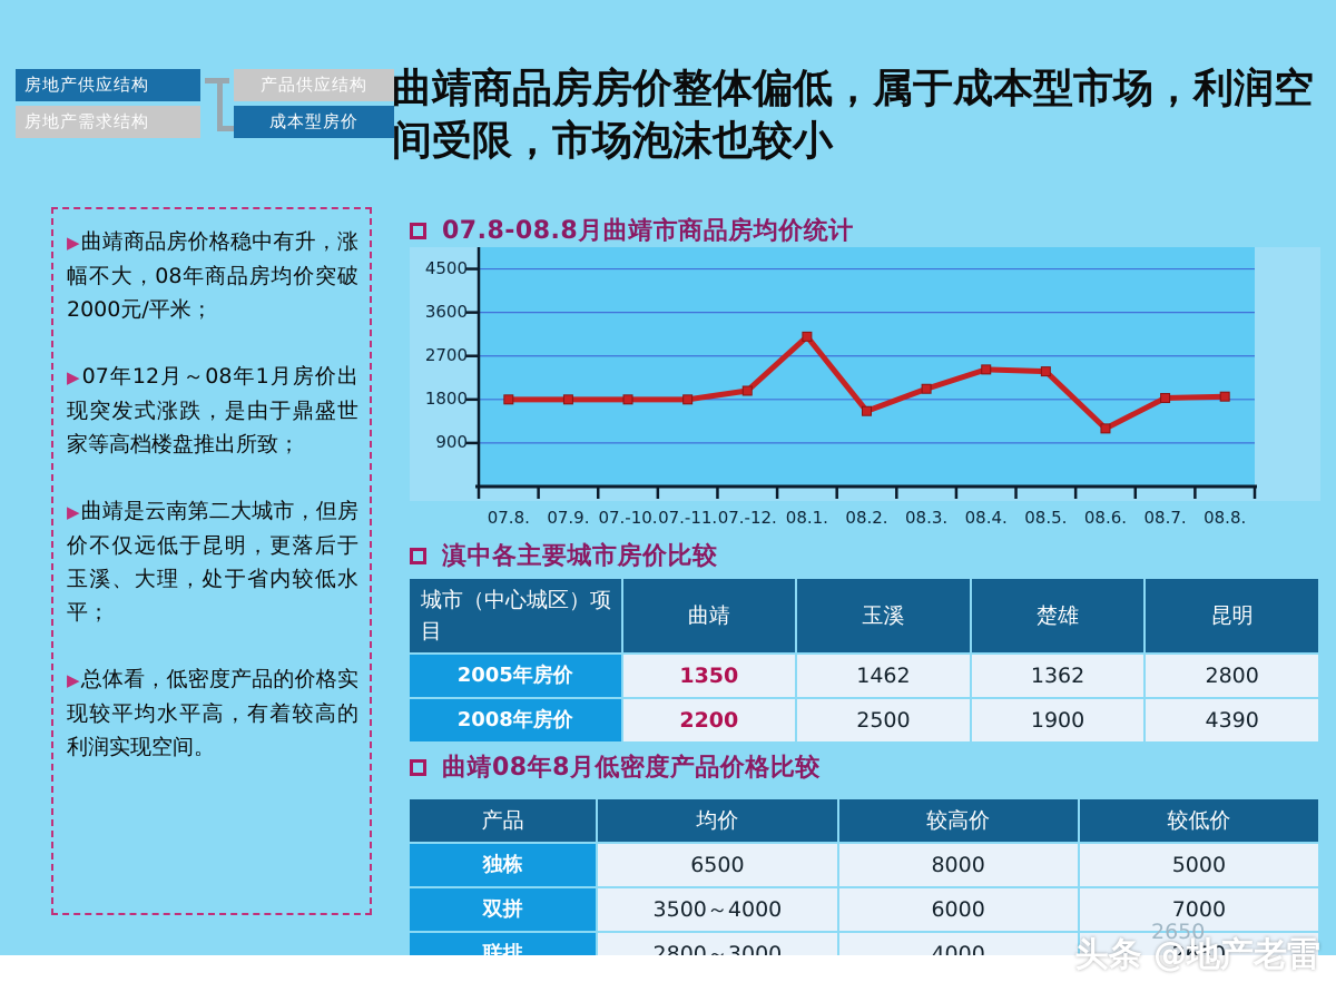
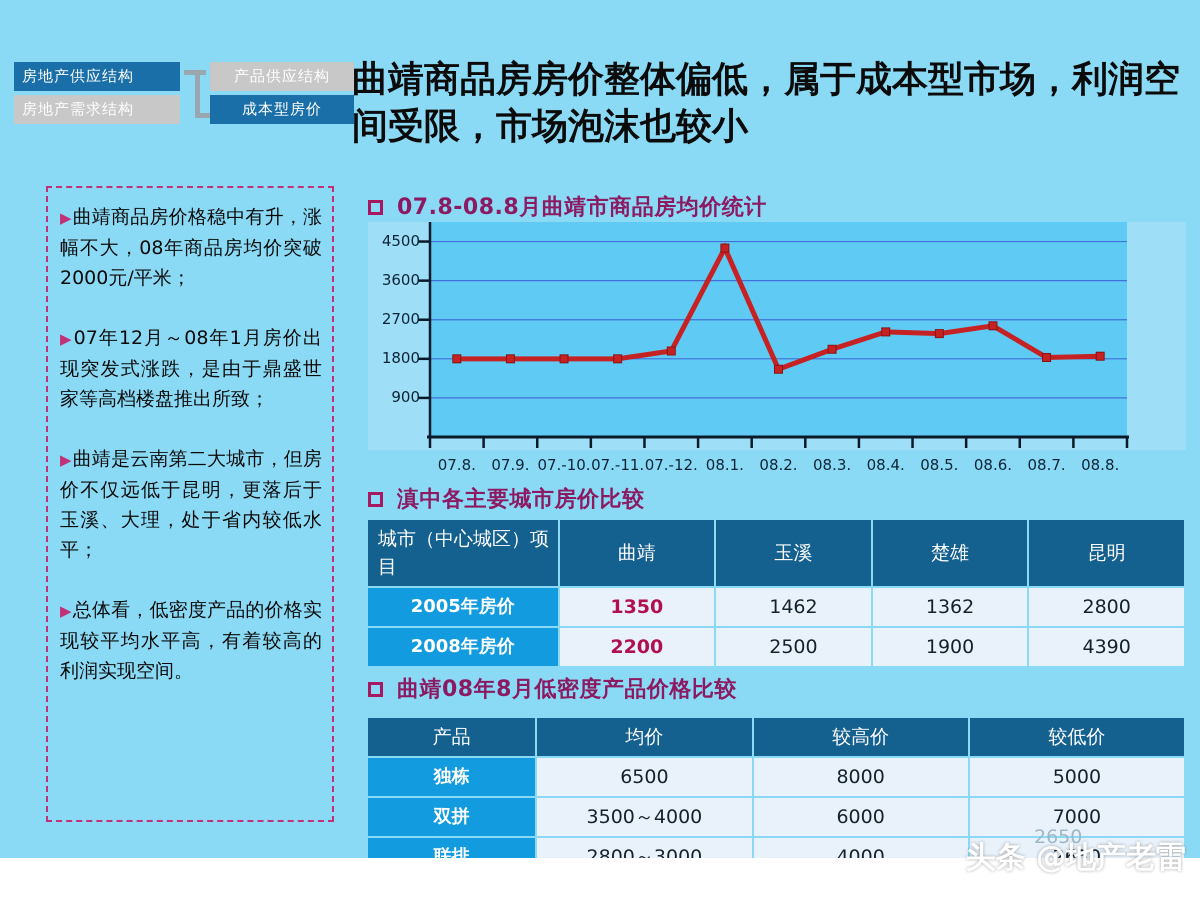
08.1.: 3100 -> 4400
08.6.: 1200 -> 2600
